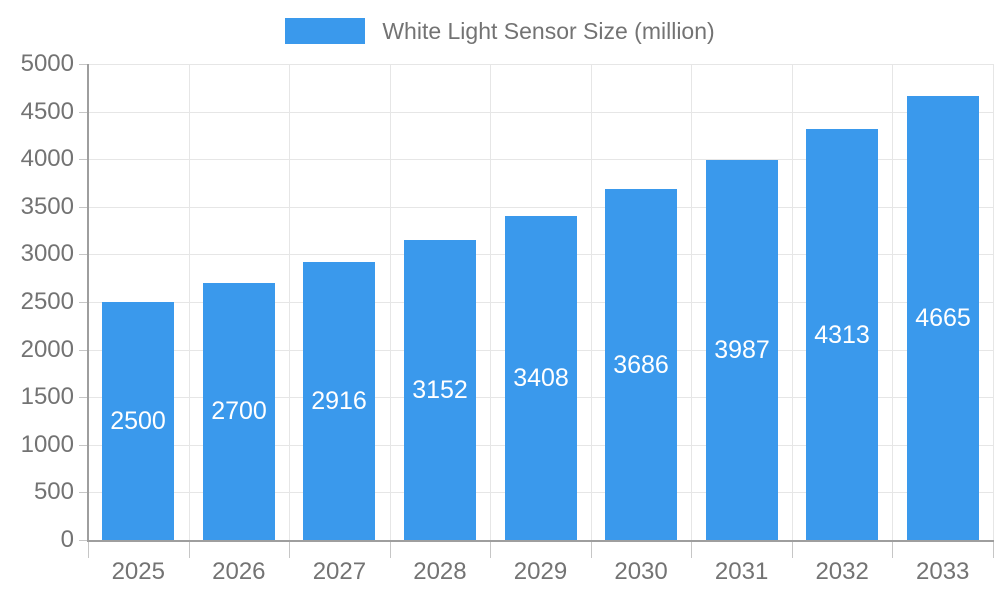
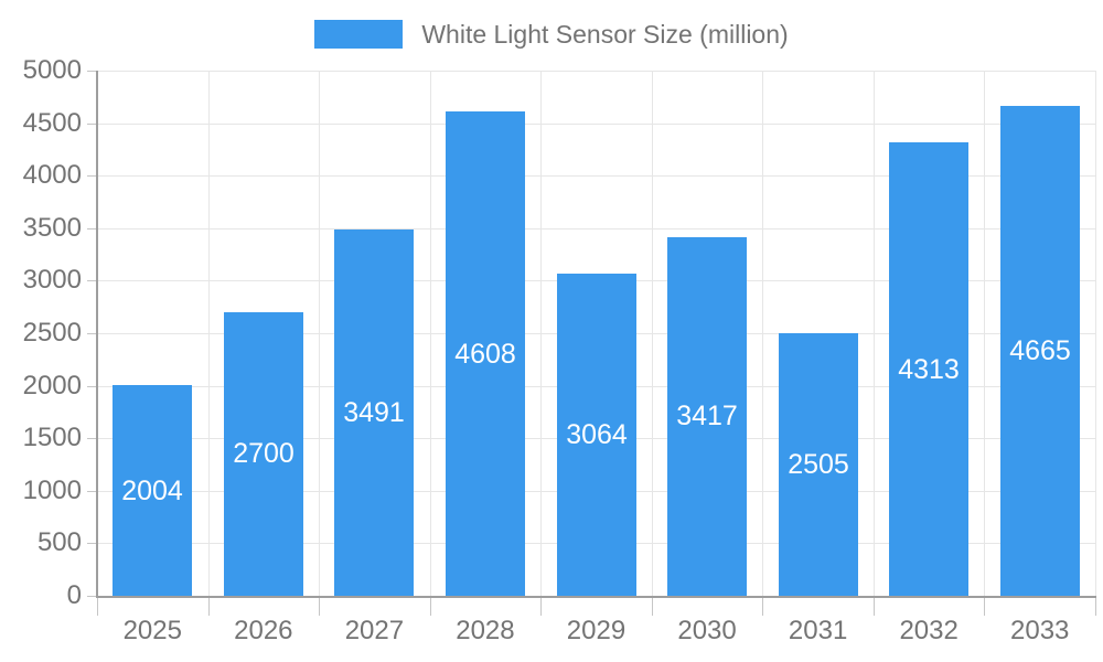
2025: 2500 -> 2004
2027: 2916 -> 3491
2028: 3152 -> 4608
2029: 3408 -> 3064
2030: 3686 -> 3417
2031: 3987 -> 2505
